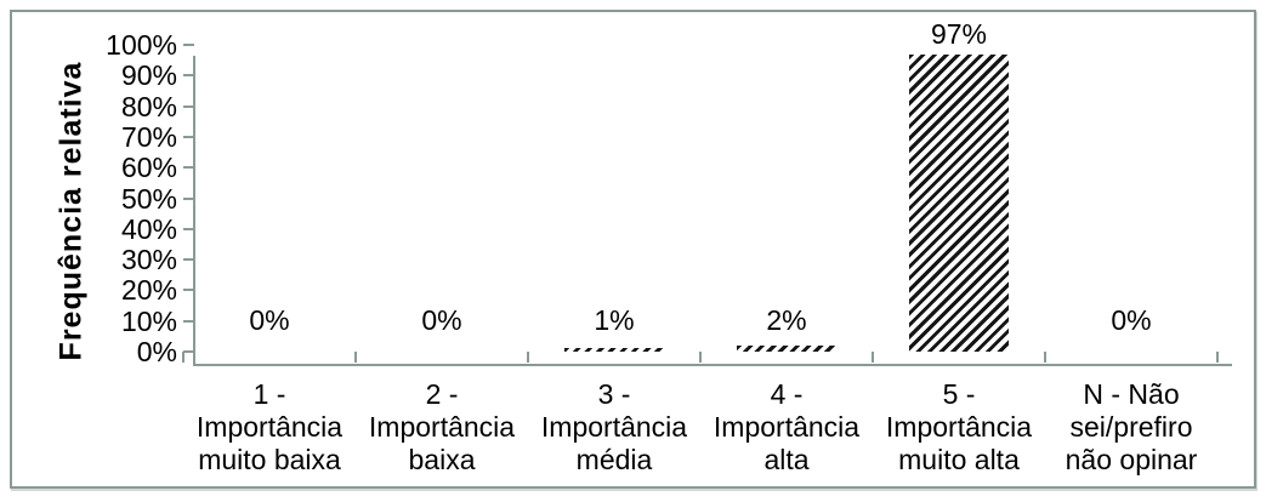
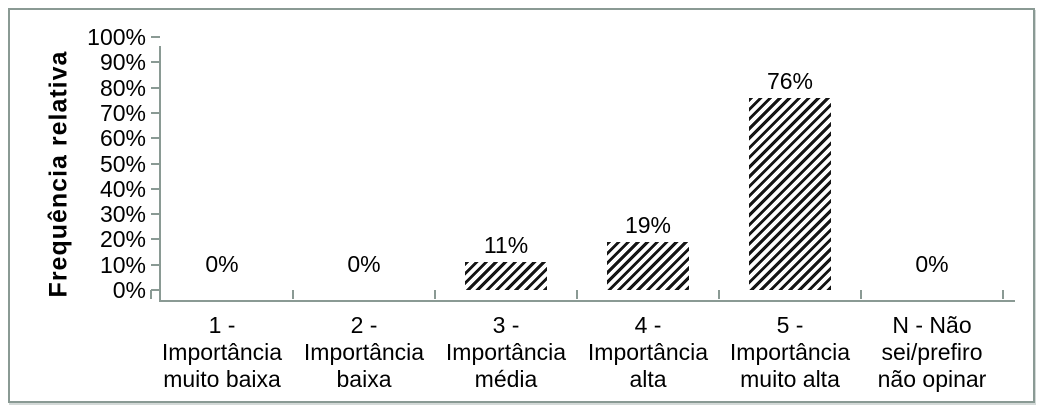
3 - Importância média: 1% -> 11%
4 - Importância alta: 2% -> 19%
5 - Importância muito alta: 97% -> 76%
